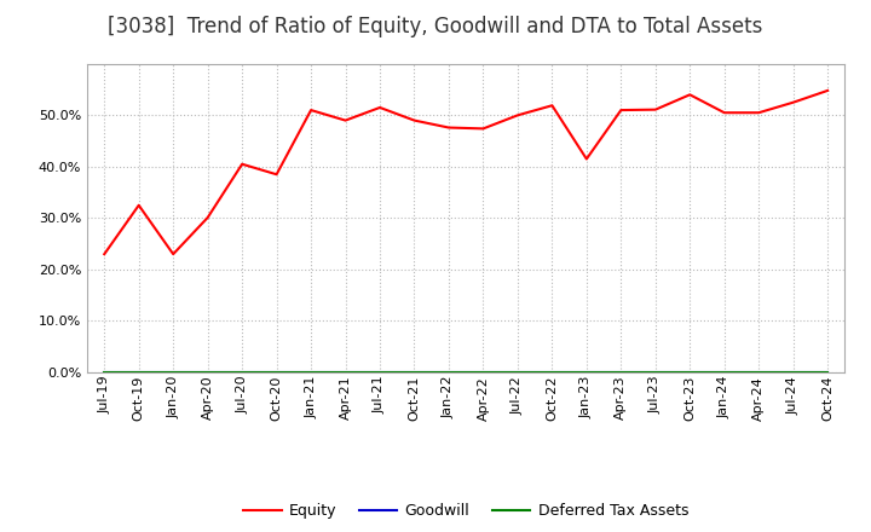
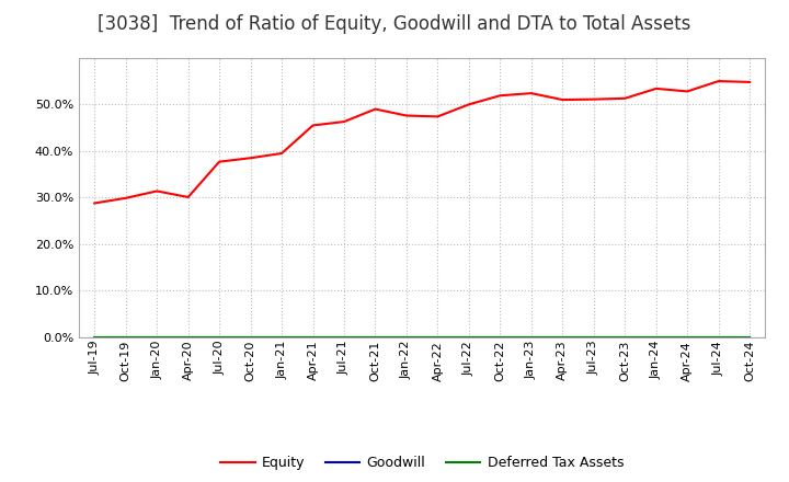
Equity/Jul-19: 23.0% -> 28.8%
Equity/Oct-19: 32.5% -> 29.9%
Equity/Jan-20: 23.0% -> 31.4%
Equity/Jul-20: 40.5% -> 37.7%
Equity/Jan-21: 51.0% -> 39.5%
Equity/Apr-21: 49.0% -> 45.5%
Equity/Jul-21: 51.5% -> 46.3%
Equity/Jan-23: 41.5% -> 52.4%
Equity/Oct-23: 54.0% -> 51.3%
Equity/Jan-24: 50.5% -> 53.4%
Equity/Apr-24: 50.5% -> 52.8%
Equity/Jul-24: 52.5% -> 55.0%
